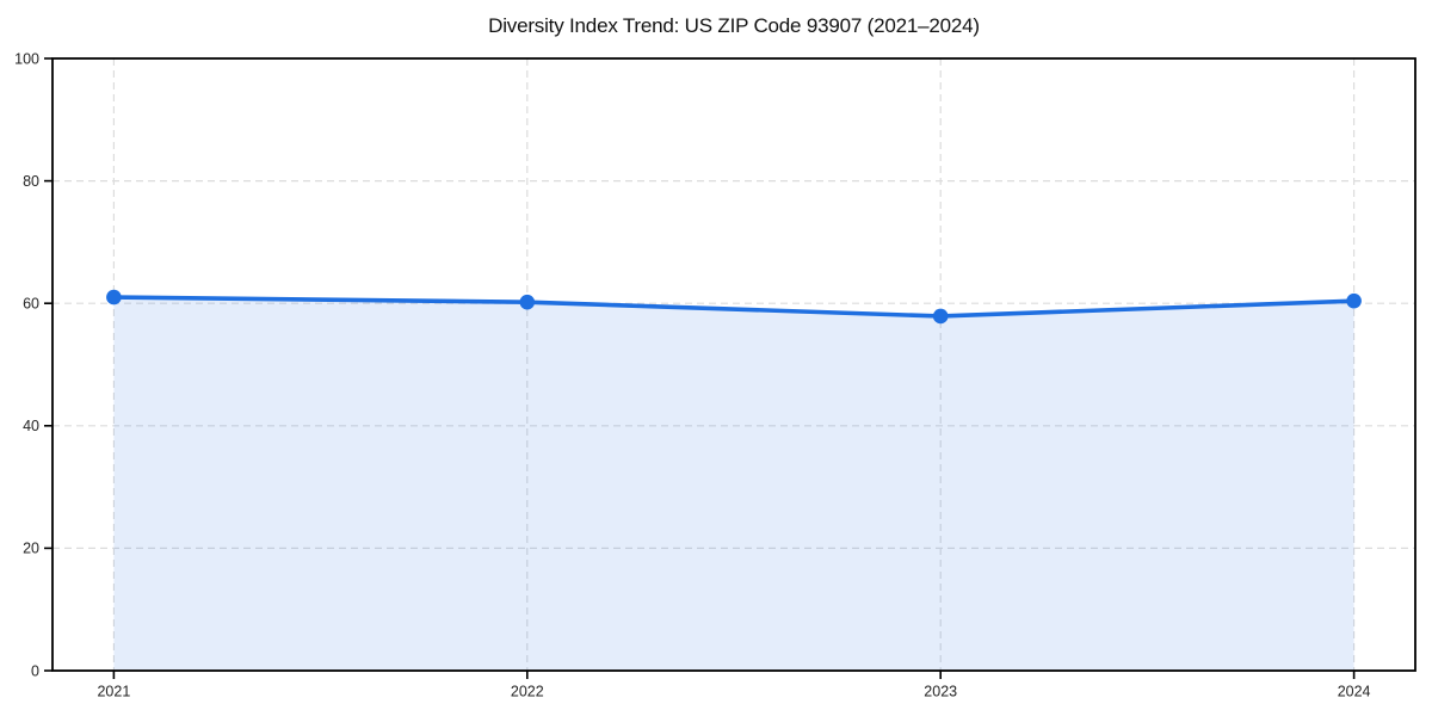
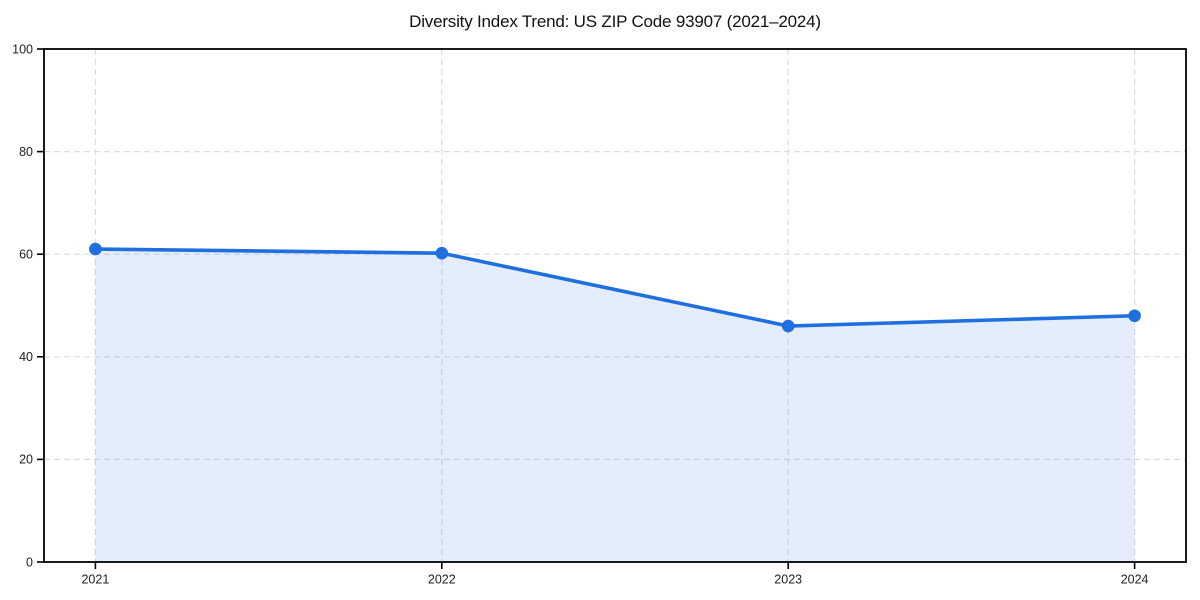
2023: 58 -> 46
2024: 60 -> 48
